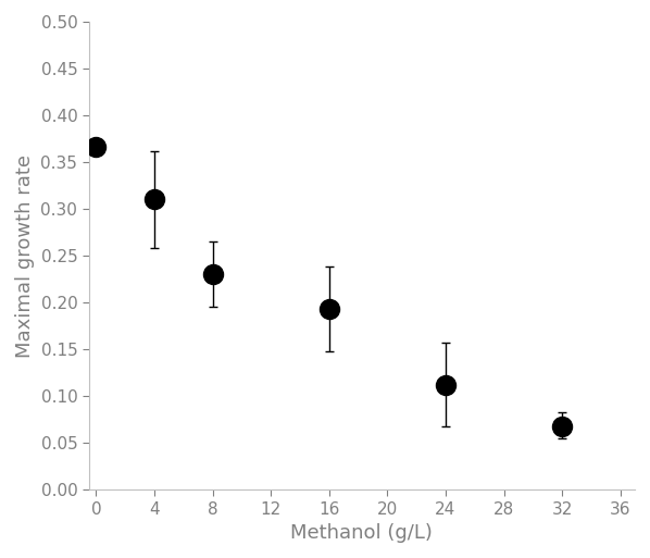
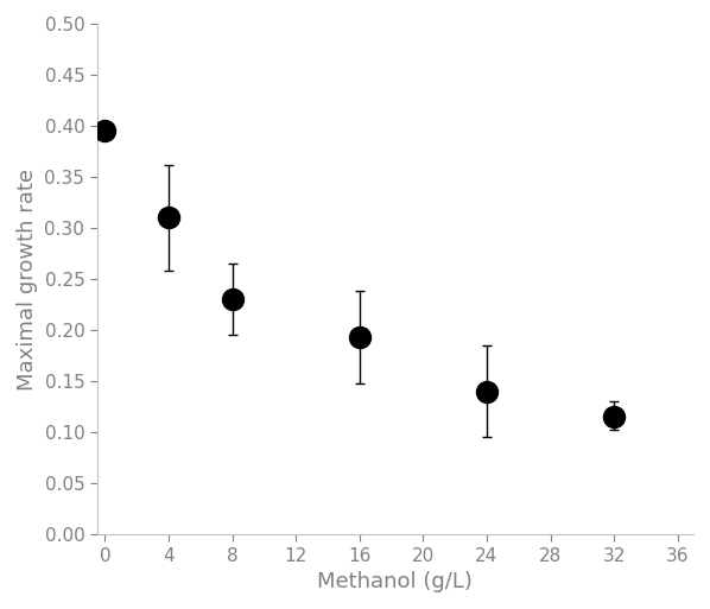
0: 0.366 -> 0.395
24: 0.112 -> 0.140
32: 0.068 -> 0.115
